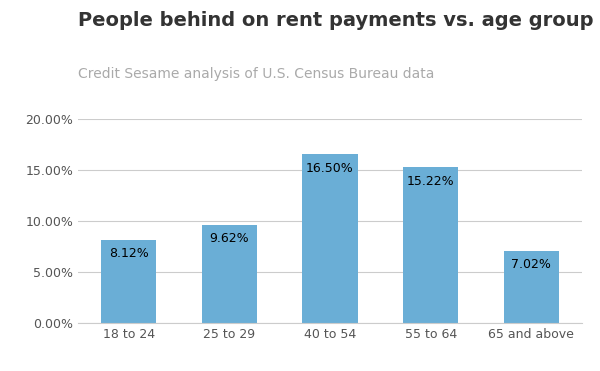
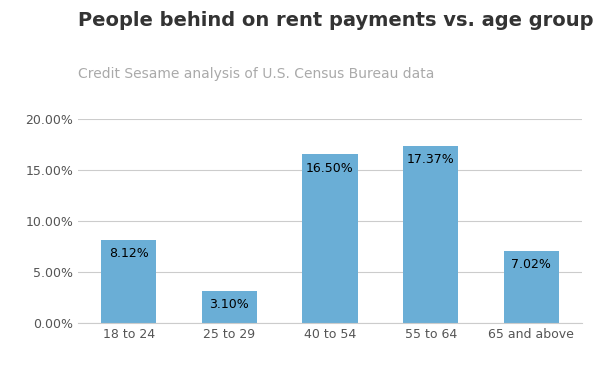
25 to 29: 9.62% -> 3.10%
55 to 64: 15.22% -> 17.37%
